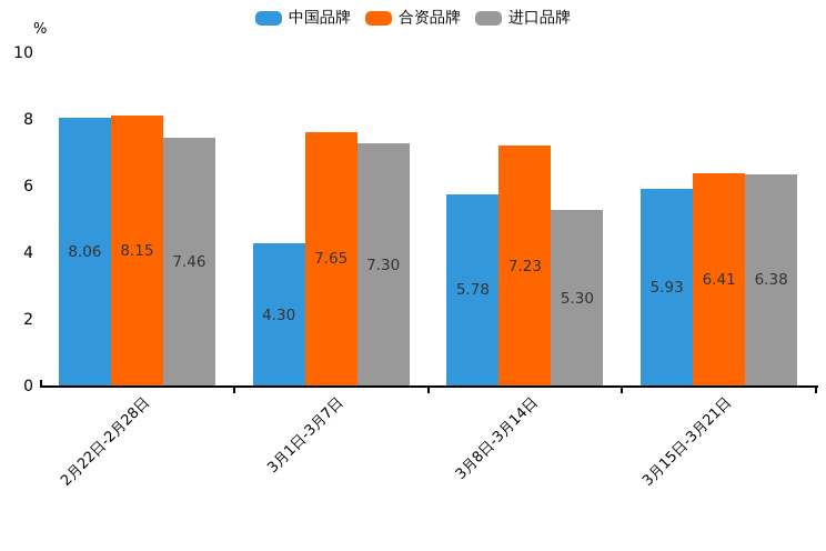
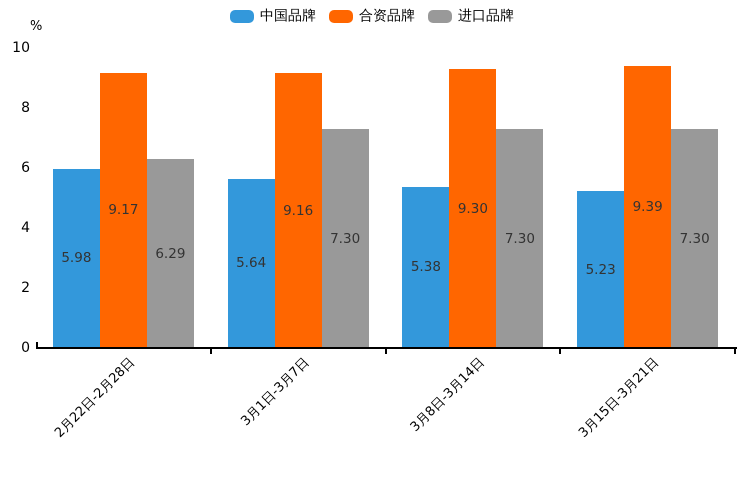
中国品牌/2月22日-2月28日: 8.06 -> 5.98
合资品牌/2月22日-2月28日: 8.15 -> 9.17
进口品牌/2月22日-2月28日: 7.46 -> 6.29
中国品牌/3月1日-3月7日: 4.30 -> 5.64
合资品牌/3月1日-3月7日: 7.65 -> 9.16
中国品牌/3月8日-3月14日: 5.78 -> 5.38
合资品牌/3月8日-3月14日: 7.23 -> 9.30
进口品牌/3月8日-3月14日: 5.30 -> 7.30
中国品牌/3月15日-3月21日: 5.93 -> 5.23
合资品牌/3月15日-3月21日: 6.41 -> 9.39
进口品牌/3月15日-3月21日: 6.38 -> 7.30
